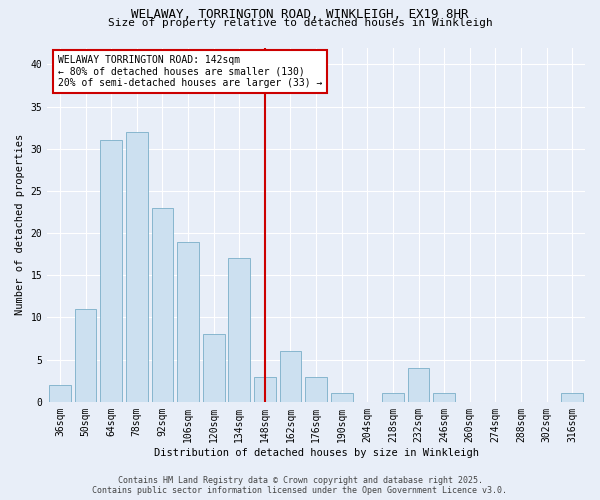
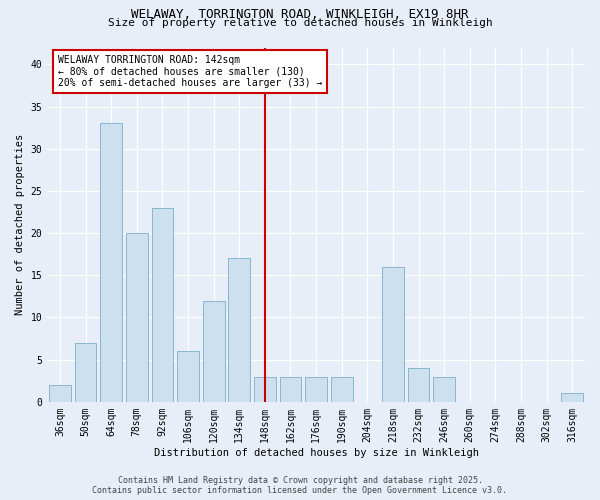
50sqm: 11 -> 7
64sqm: 31 -> 33
78sqm: 32 -> 20
106sqm: 19 -> 6
120sqm: 8 -> 12
162sqm: 6 -> 3
190sqm: 1 -> 3
218sqm: 1 -> 16
246sqm: 1 -> 3
